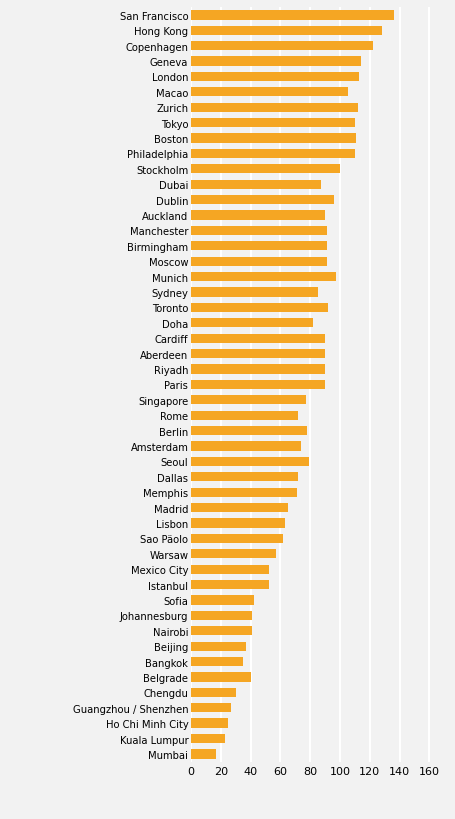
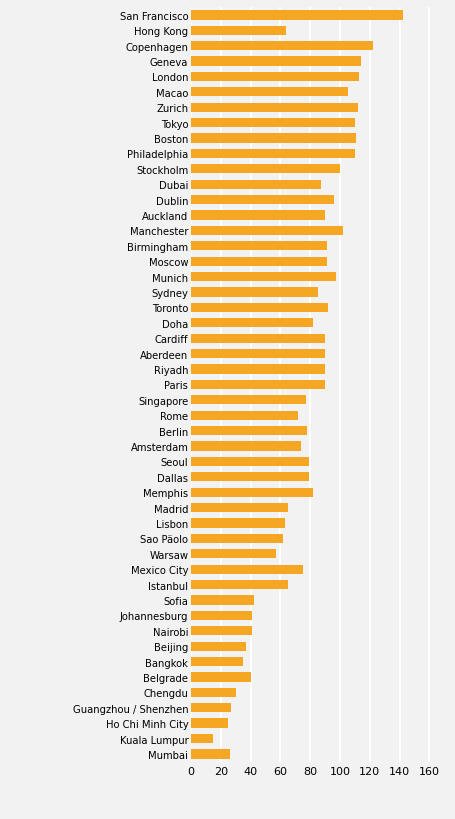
San Francisco: 136 -> 142
Hong Kong: 128 -> 64
Manchester: 91 -> 102
Dallas: 72 -> 79
Memphis: 71 -> 82
Mexico City: 52 -> 75
Istanbul: 52 -> 65
Kuala Lumpur: 23 -> 15
Mumbai: 17 -> 26
